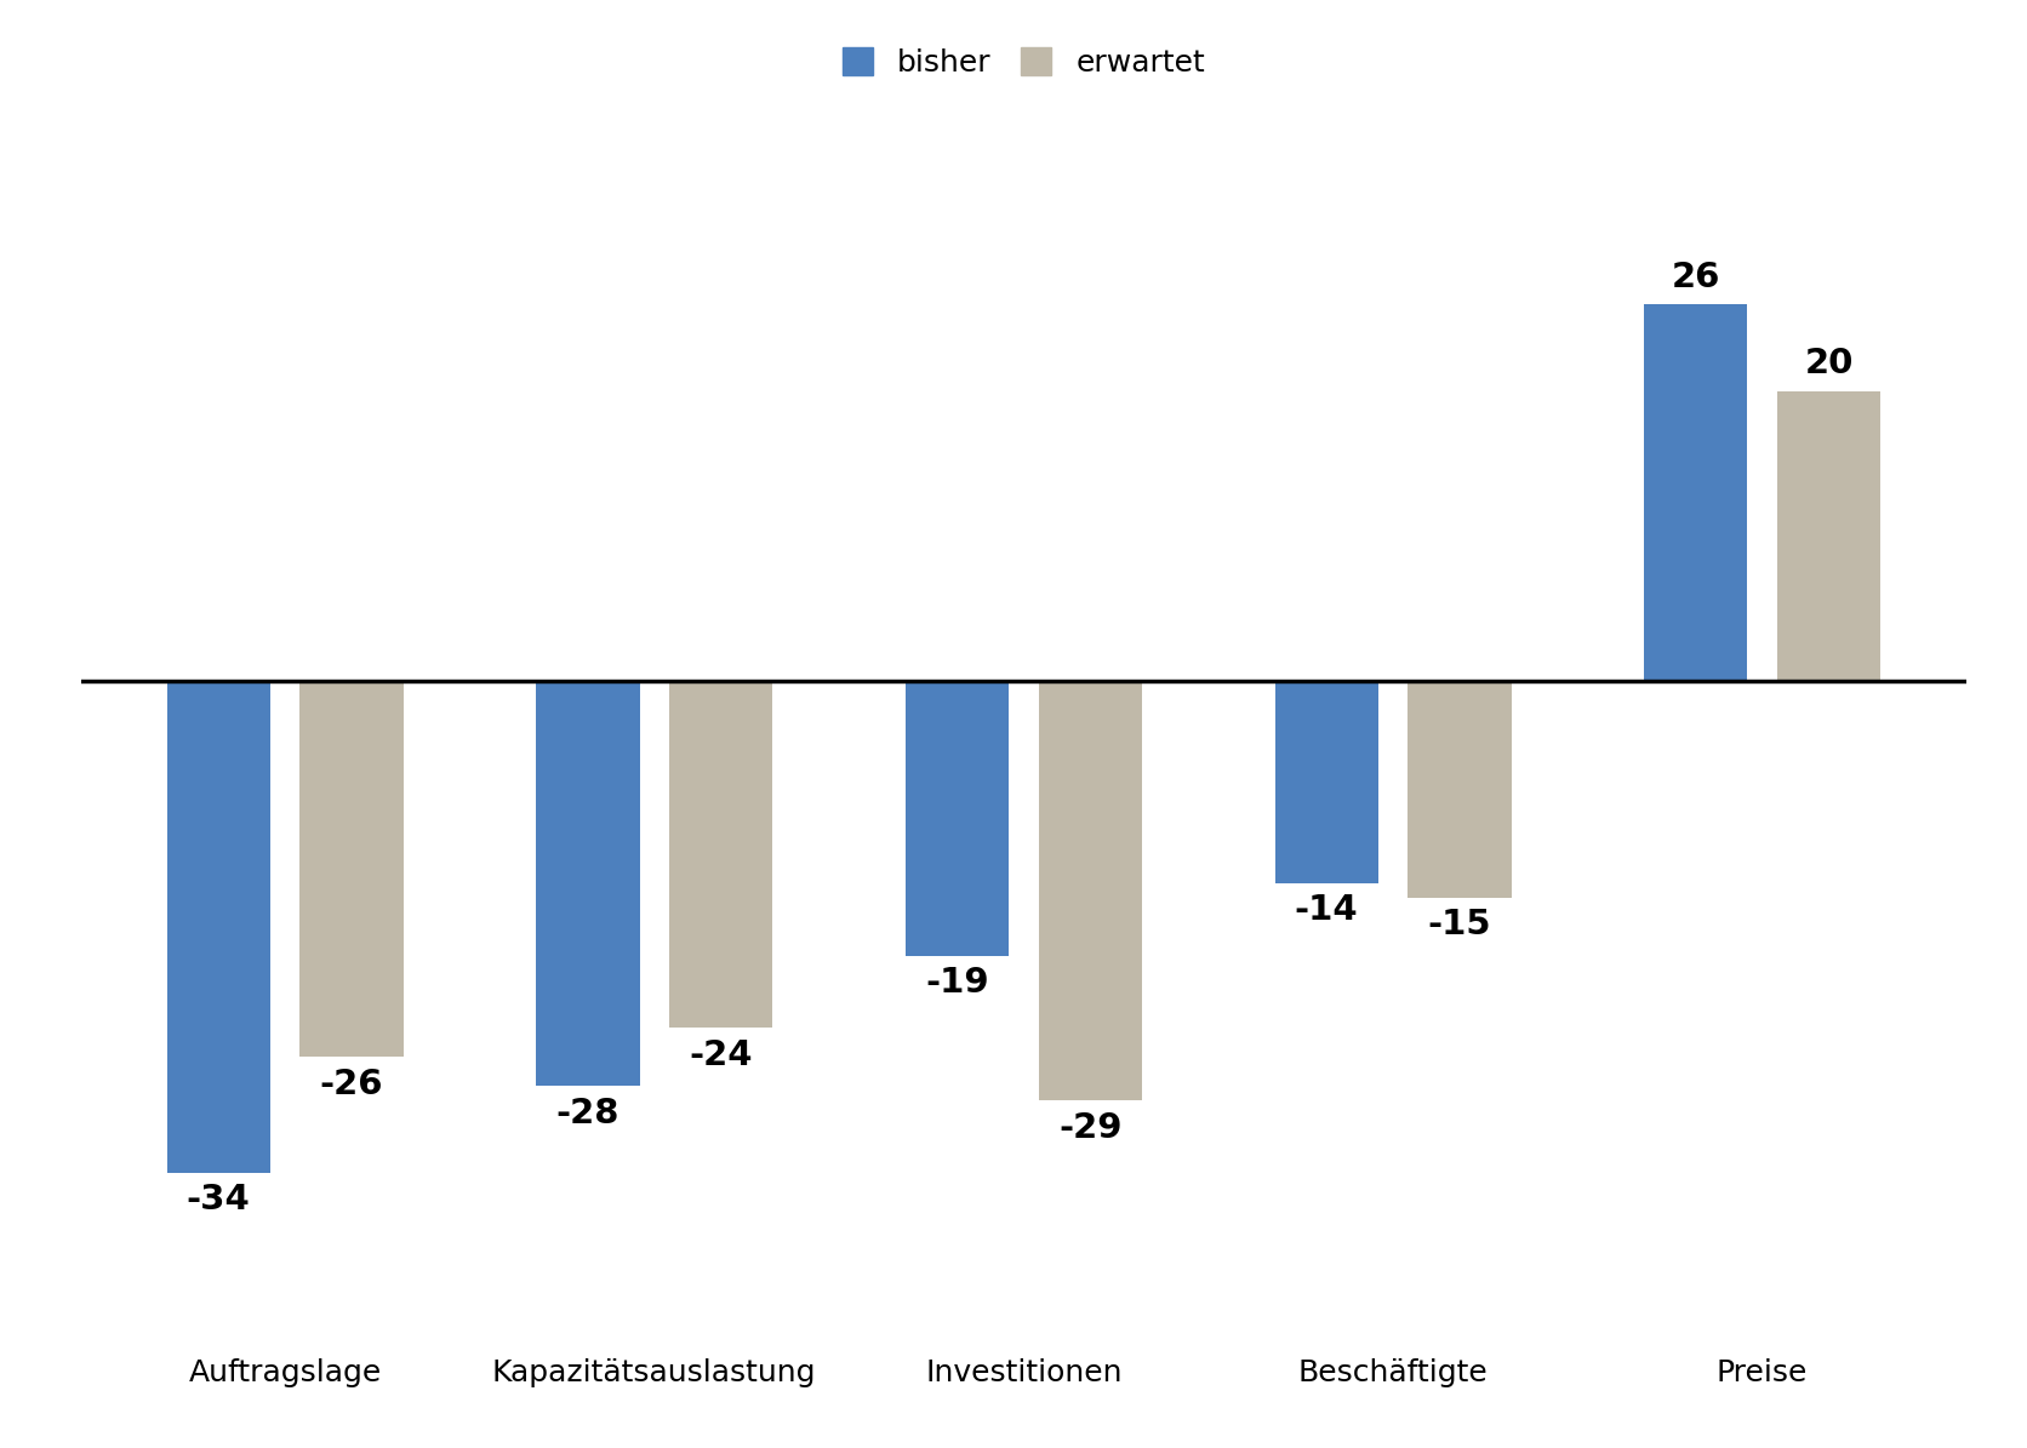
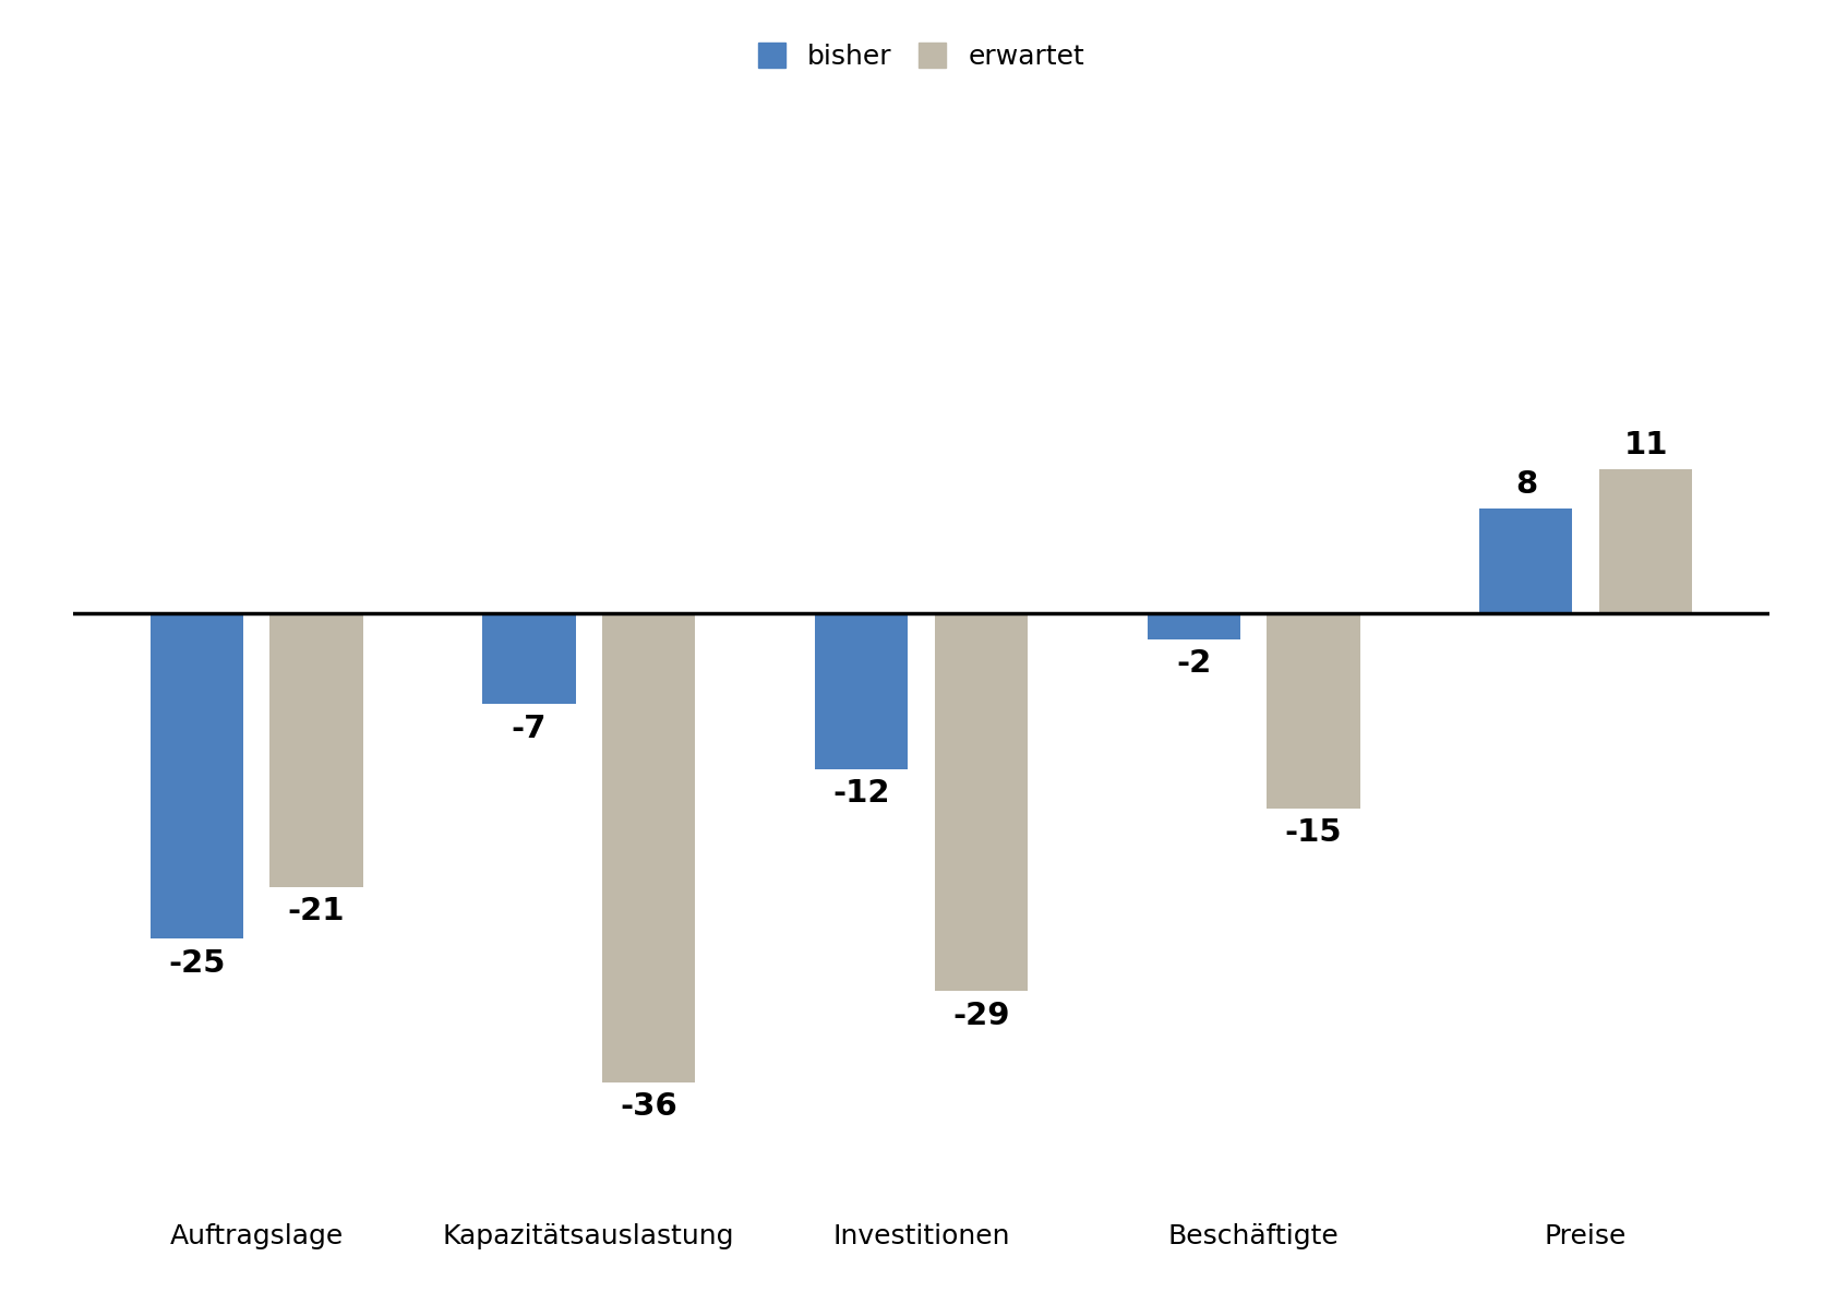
bisher/Auftragslage: -34 -> -25
erwartet/Auftragslage: -26 -> -21
bisher/Kapazitätsauslastung: -28 -> -7
erwartet/Kapazitätsauslastung: -24 -> -36
bisher/Investitionen: -19 -> -12
bisher/Beschäftigte: -14 -> -2
bisher/Preise: 26 -> 8
erwartet/Preise: 20 -> 11
